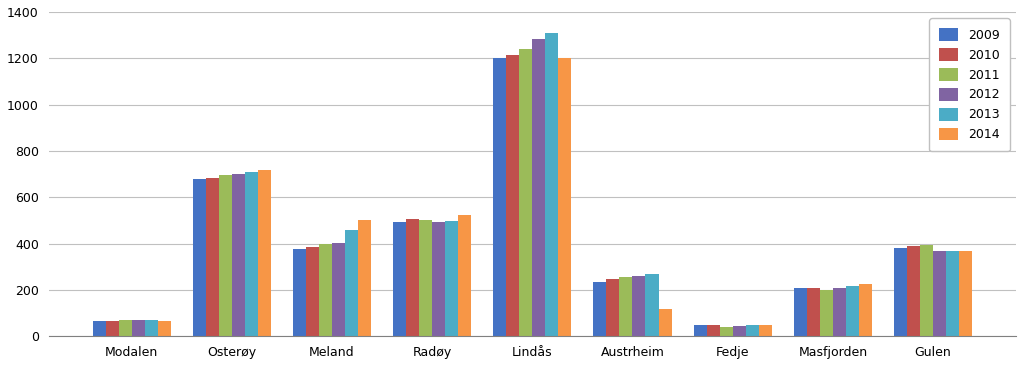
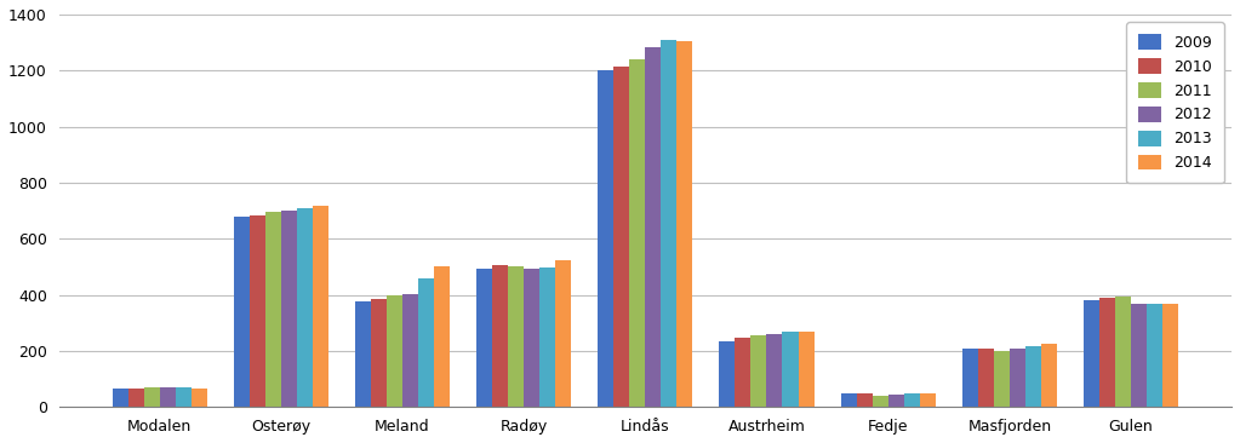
2014/Lindås: 1200 -> 1303
2014/Austrheim: 120 -> 268
